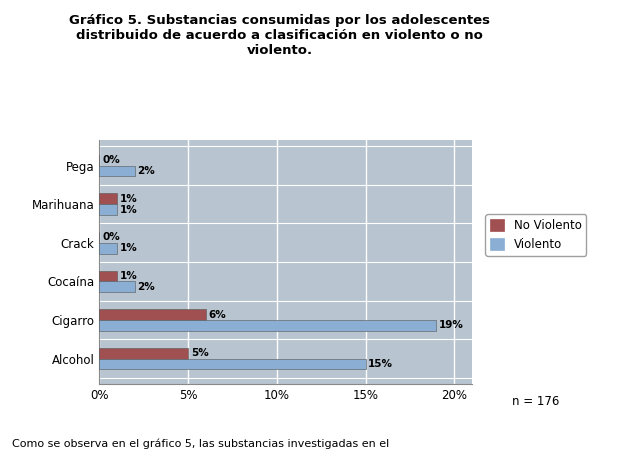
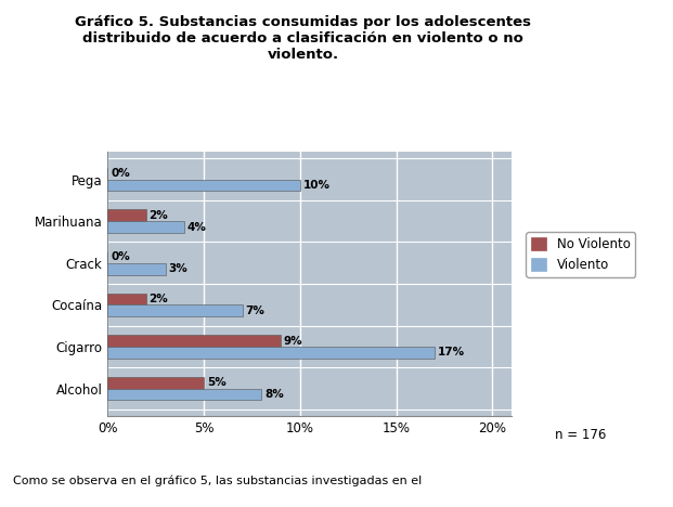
Violento/Pega: 2% -> 10%
No Violento/Marihuana: 1% -> 2%
Violento/Marihuana: 1% -> 4%
Violento/Crack: 1% -> 3%
No Violento/Cocaína: 1% -> 2%
Violento/Cocaína: 2% -> 7%
No Violento/Cigarro: 6% -> 9%
Violento/Cigarro: 19% -> 17%
Violento/Alcohol: 15% -> 8%
